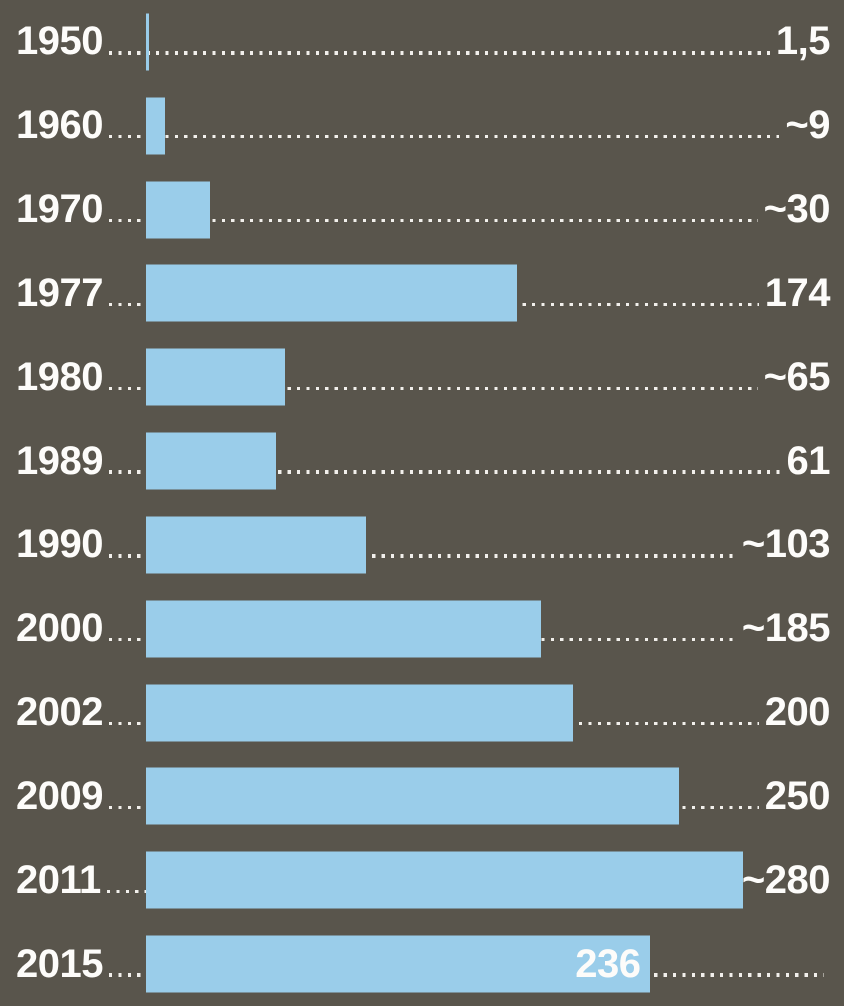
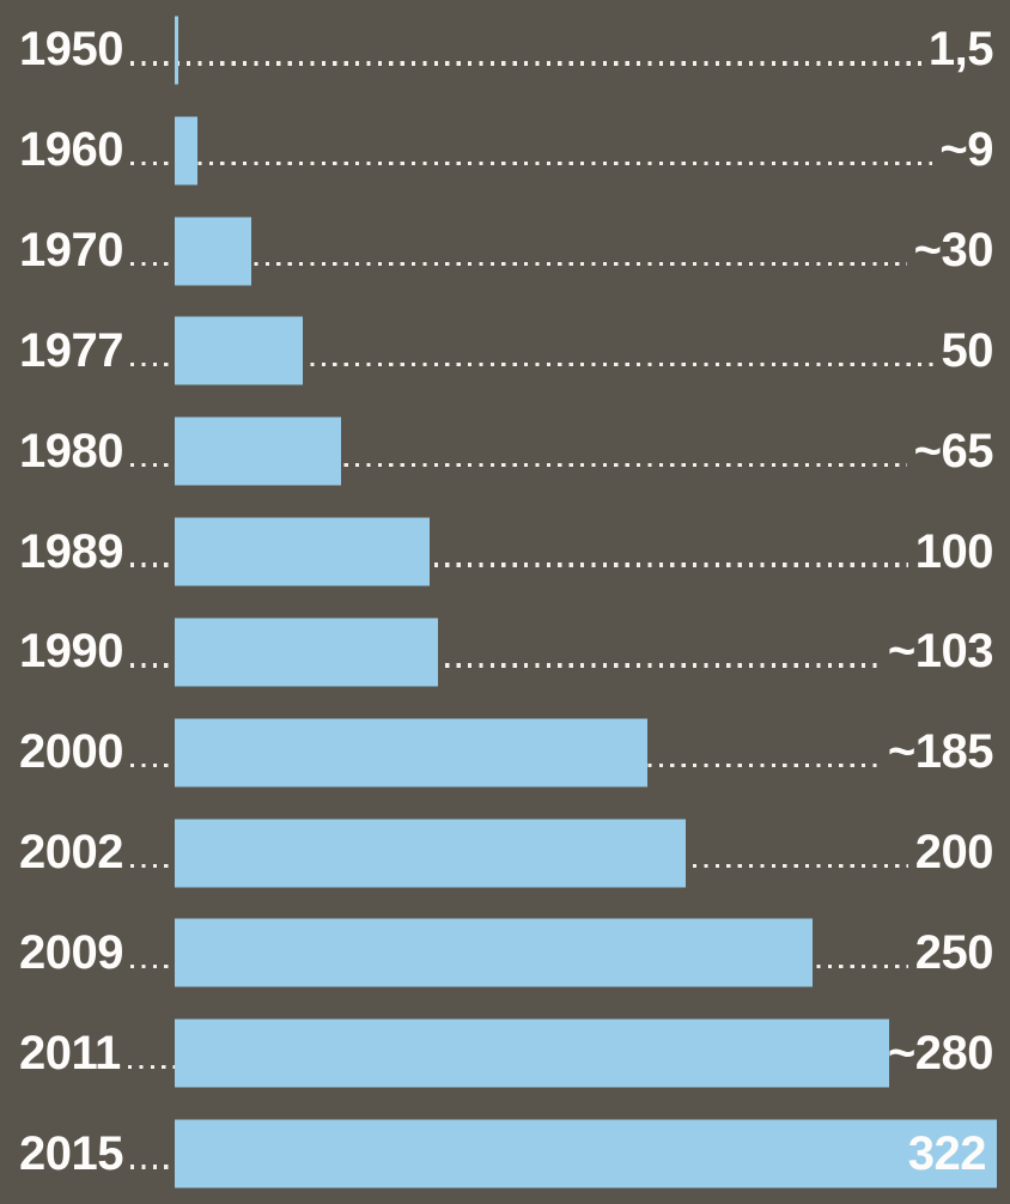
1977: 174 -> 50
1989: 61 -> 100
2015: 236 -> 322
